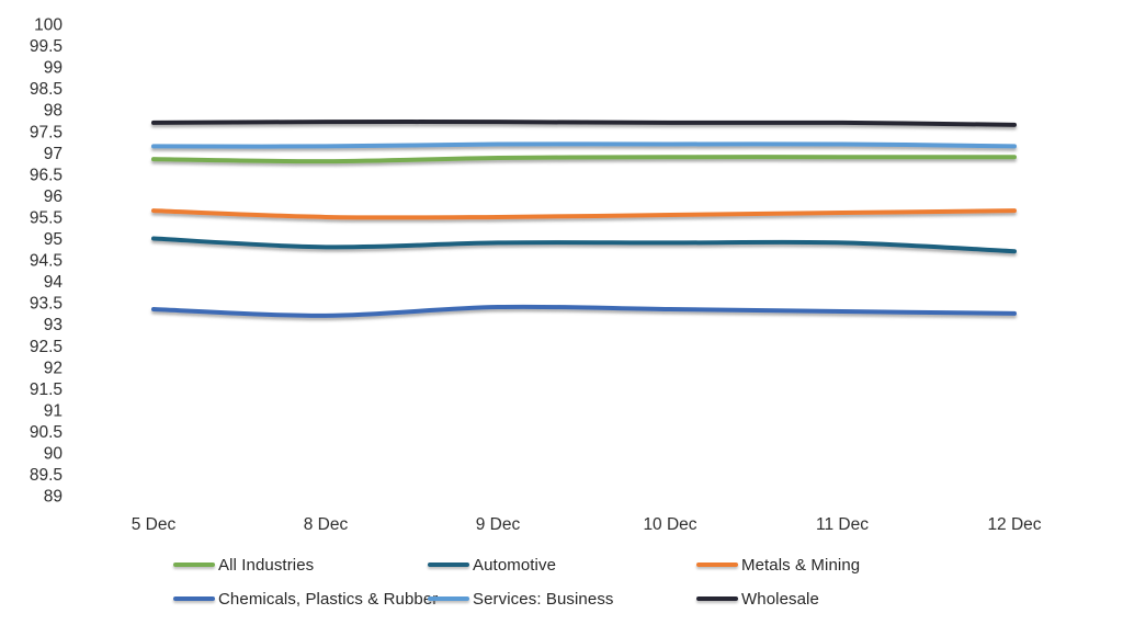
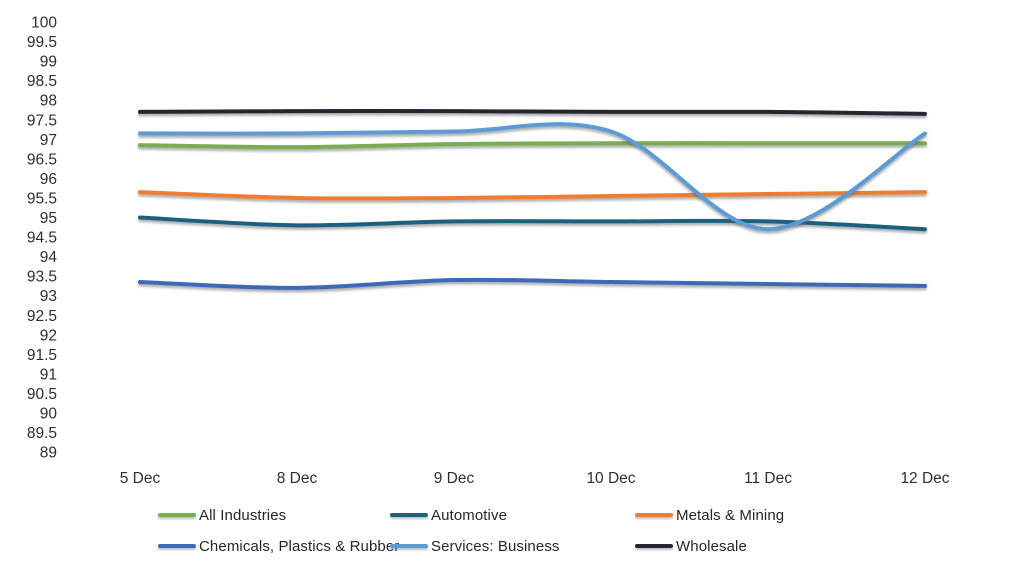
Services: Business/11 Dec: 97.2 -> 94.7
